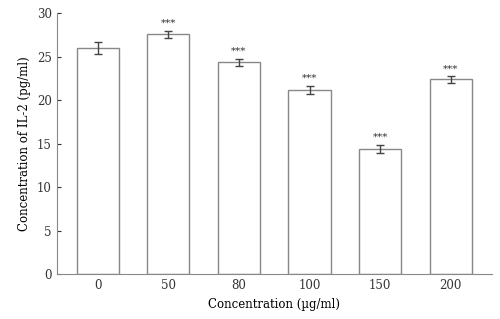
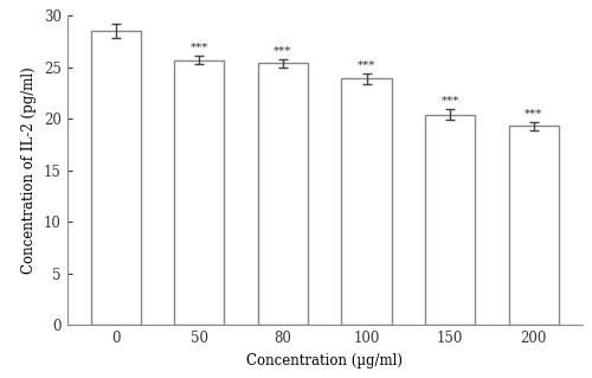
0: 26.0 -> 28.5
50: 27.6 -> 25.7
80: 24.4 -> 25.4
100: 21.2 -> 23.9
150: 14.4 -> 20.4
200: 22.4 -> 19.3
